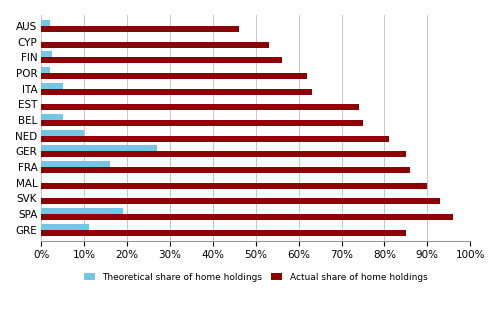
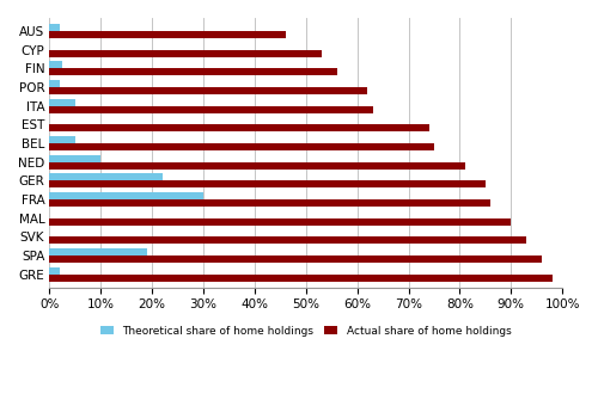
Theoretical share of home holdings/GER: 27.0% -> 22.0%
Theoretical share of home holdings/FRA: 16.0% -> 30.0%
Theoretical share of home holdings/GRE: 11.0% -> 2.0%
Actual share of home holdings/GRE: 85% -> 98%
